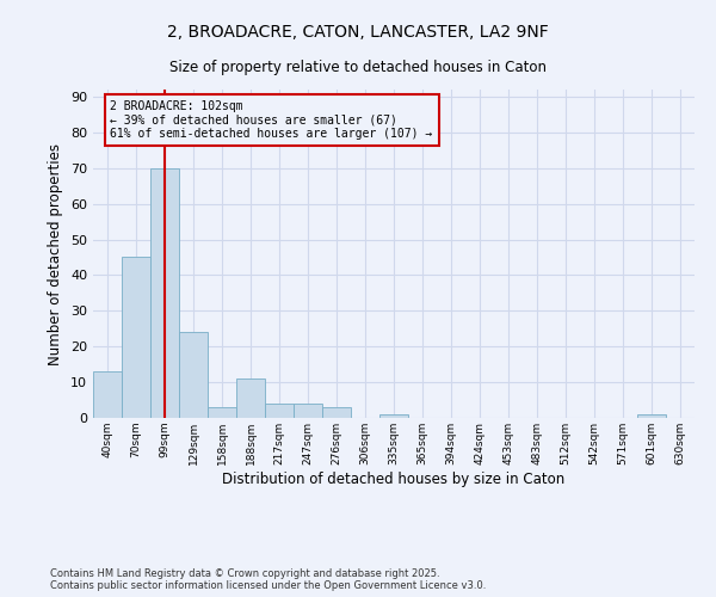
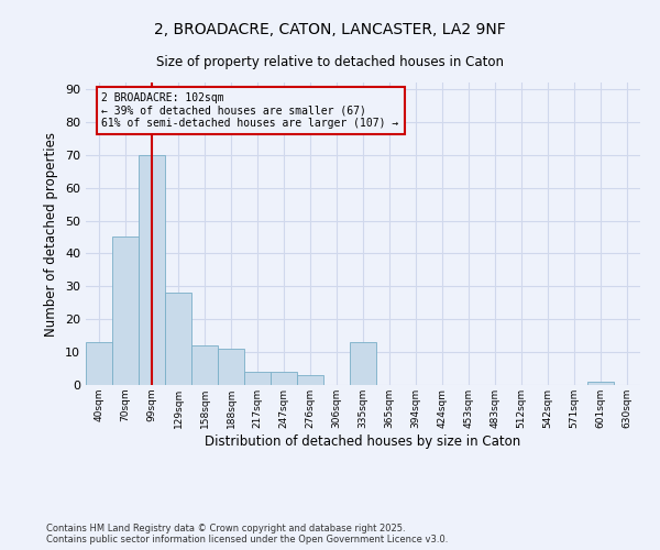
129sqm: 24 -> 28
158sqm: 3 -> 12
335sqm: 1 -> 13
